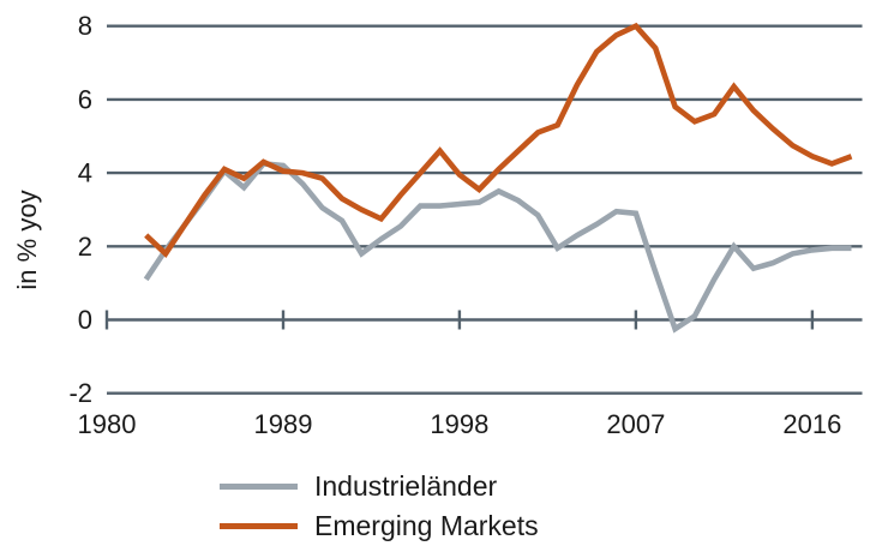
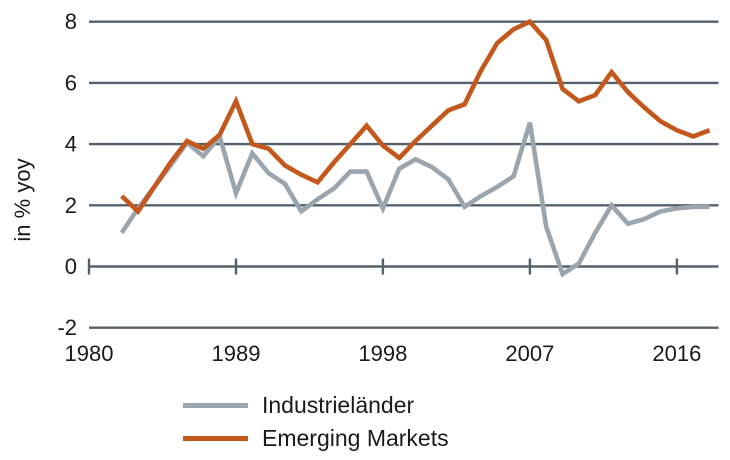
Industrieländer/1989: 4.2 -> 2.4
Emerging Markets/1989: 4.0 -> 5.4
Industrieländer/1998: 3.1 -> 1.9
Industrieländer/2007: 2.9 -> 4.7
